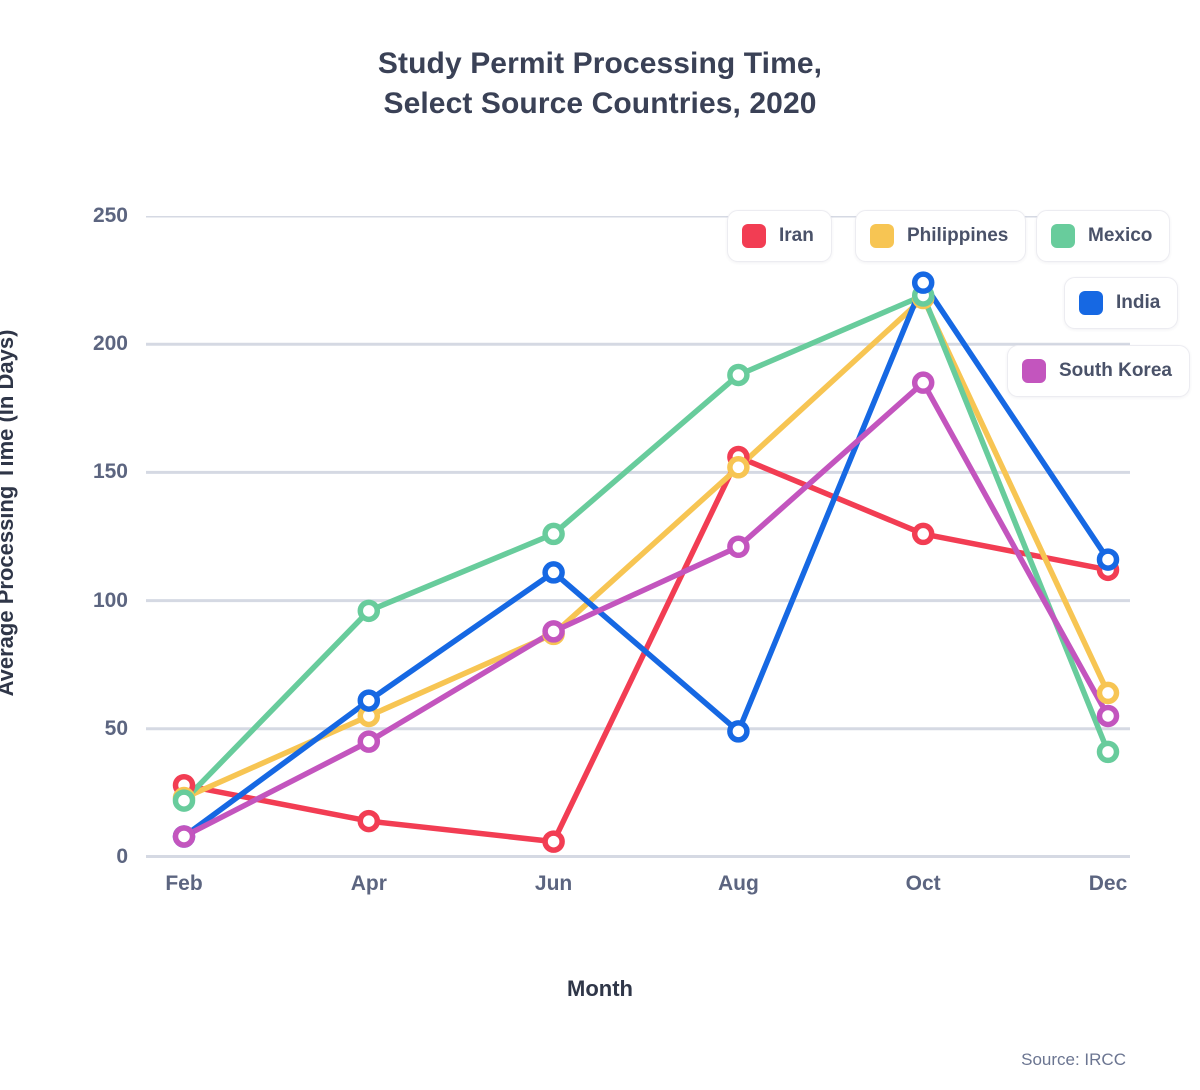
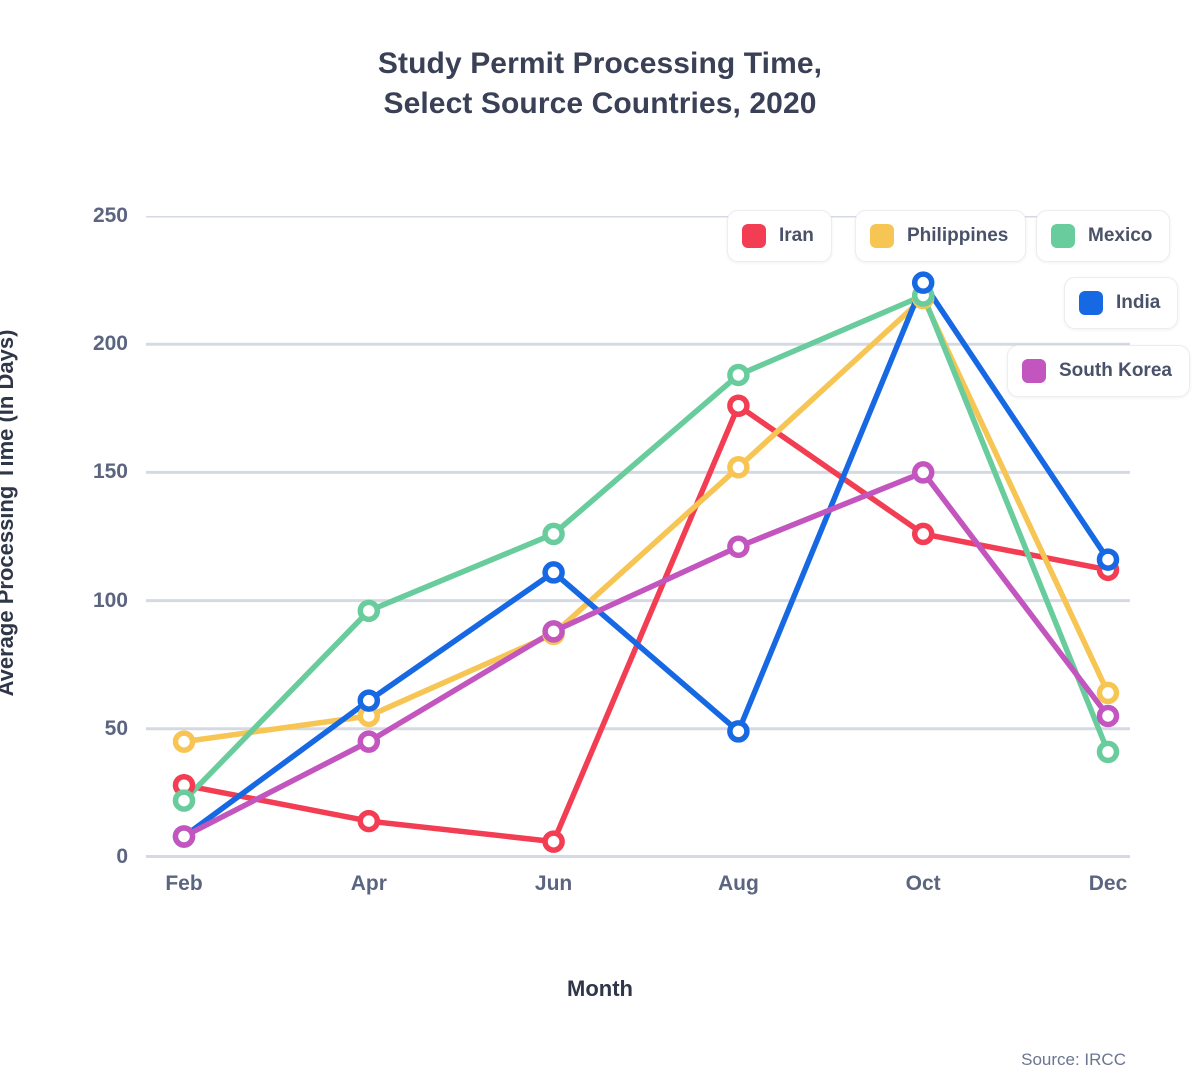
Philippines/Feb: 23 -> 45
Iran/Aug: 156 -> 176
South Korea/Oct: 185 -> 150
